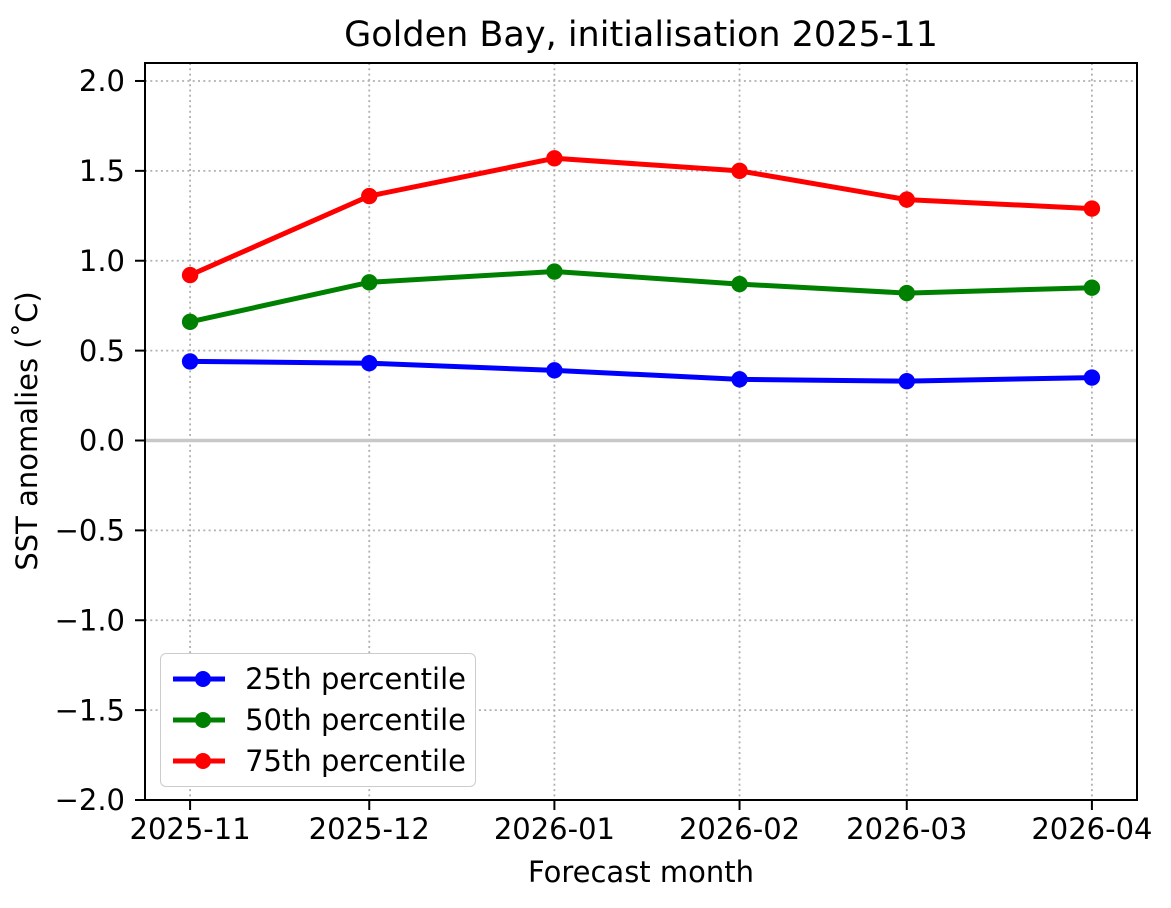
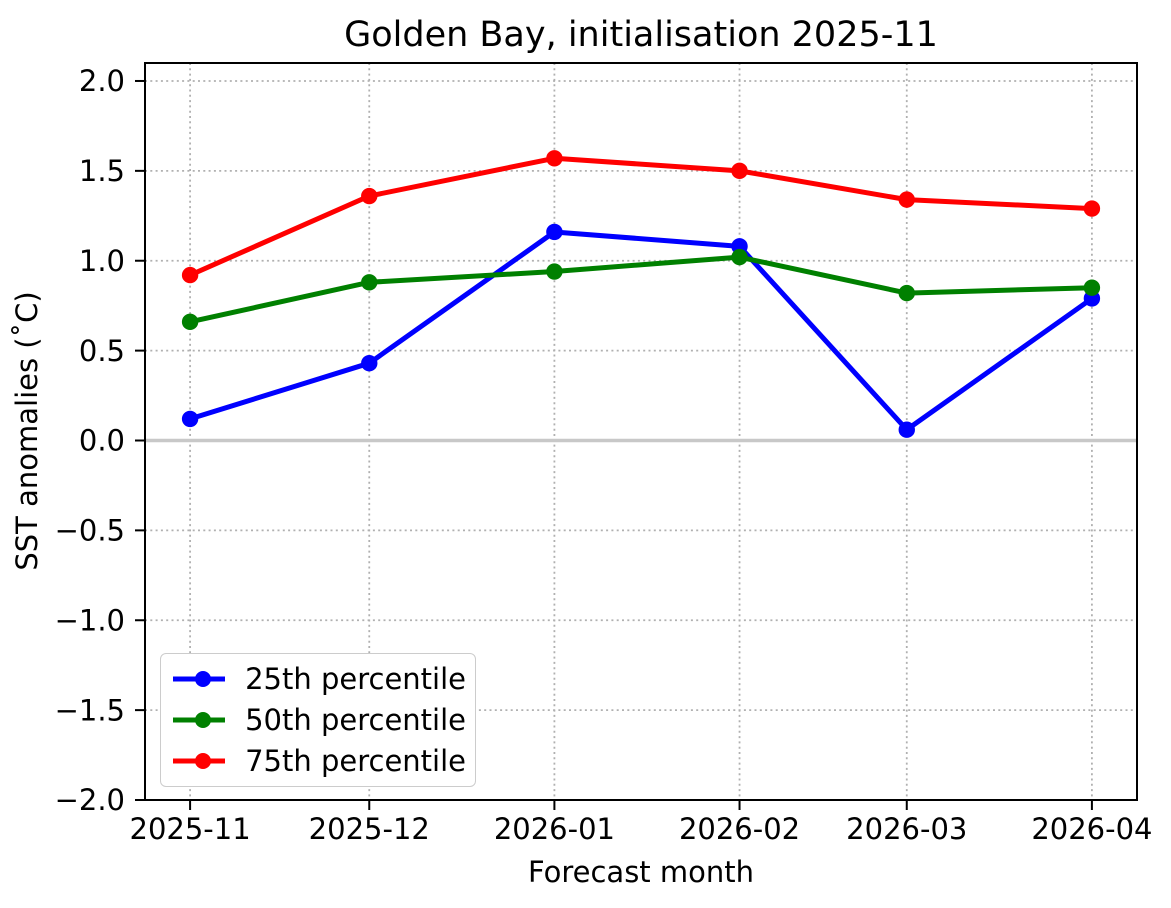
25th percentile/2025-11: 0.44 -> 0.12
25th percentile/2026-01: 0.39 -> 1.16
25th percentile/2026-02: 0.34 -> 1.08
50th percentile/2026-02: 0.87 -> 1.02
25th percentile/2026-03: 0.33 -> 0.06
25th percentile/2026-04: 0.35 -> 0.79
